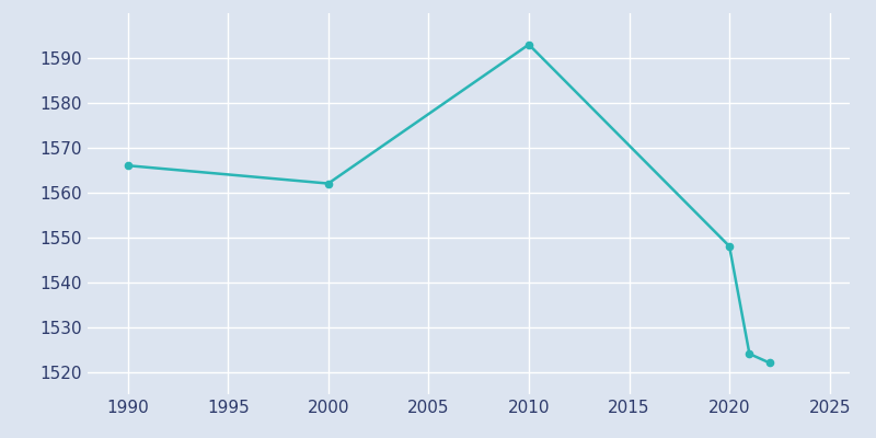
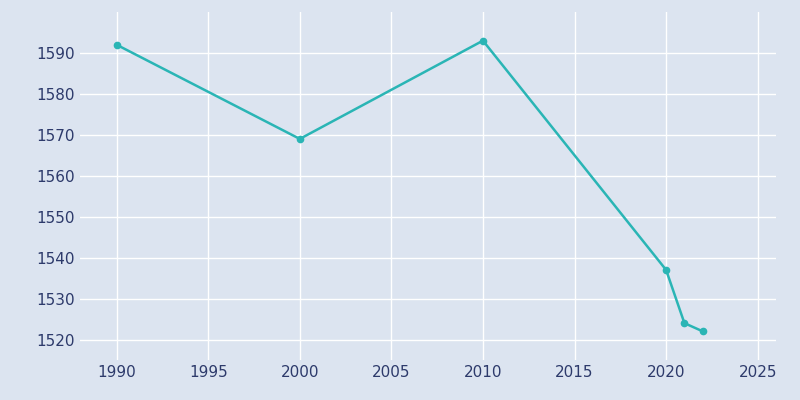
1990: 1566 -> 1592
2000: 1562 -> 1569
2020: 1548 -> 1537
